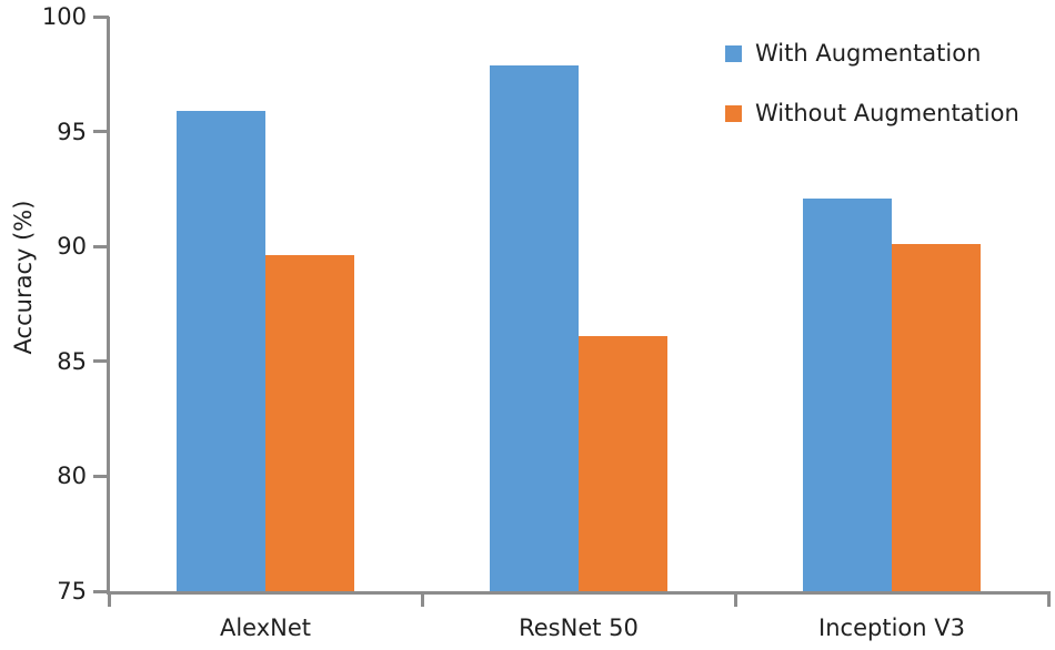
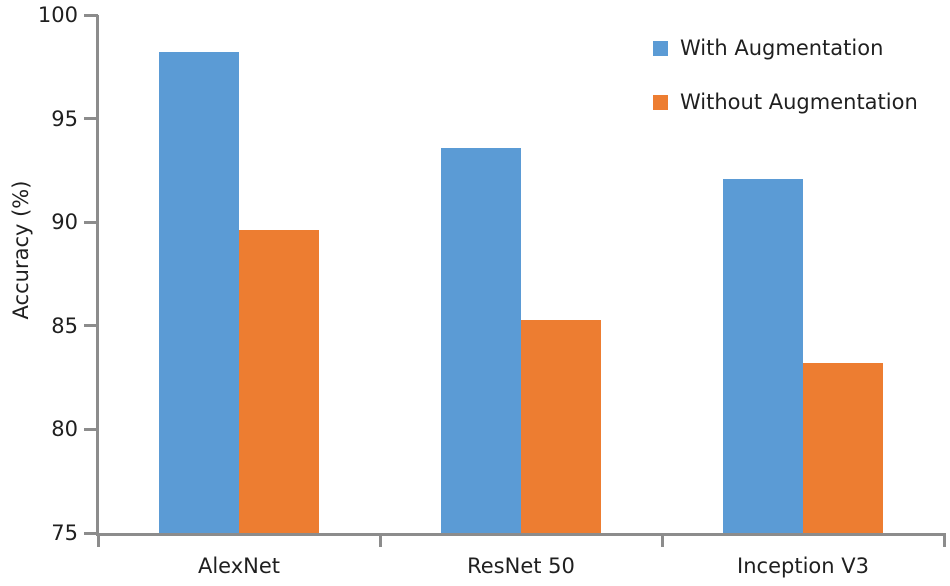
With Augmentation/AlexNet: 95.9 -> 98.2
With Augmentation/ResNet 50: 97.9 -> 93.6
Without Augmentation/ResNet 50: 86.1 -> 85.3
Without Augmentation/Inception V3: 90.1 -> 83.2
